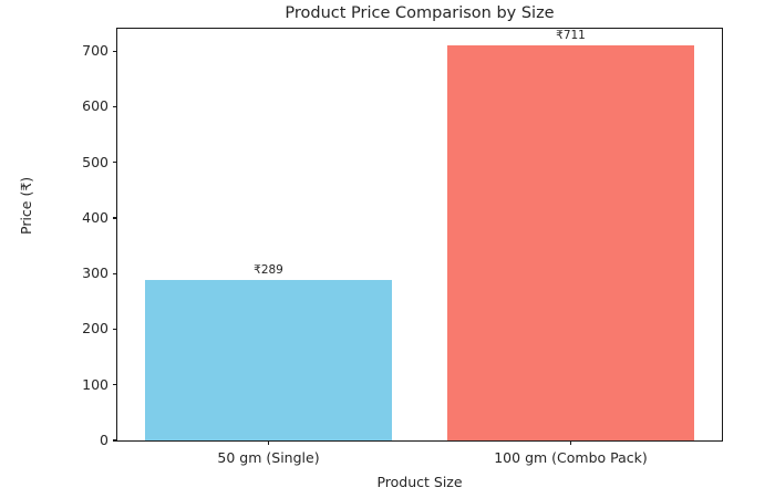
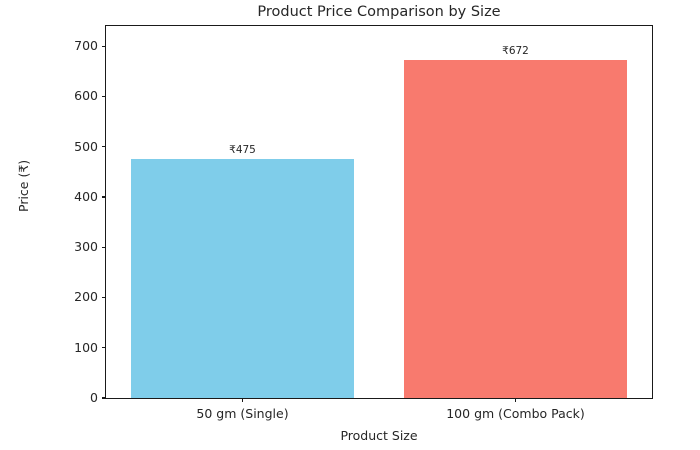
50 gm (Single): 289 -> 475
100 gm (Combo Pack): 711 -> 672
